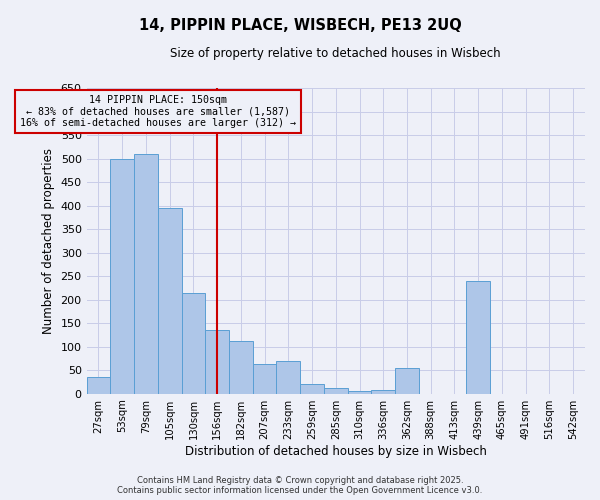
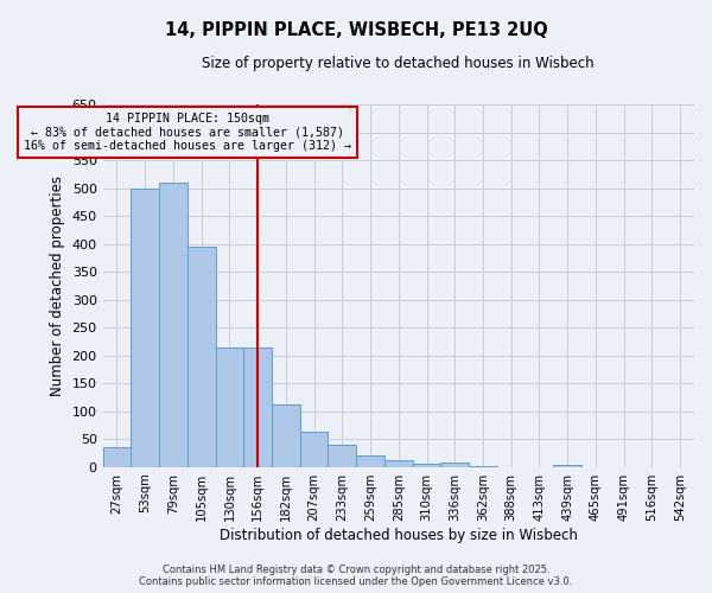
156sqm: 135 -> 215
233sqm: 70 -> 40
362sqm: 55 -> 1
439sqm: 240 -> 3
